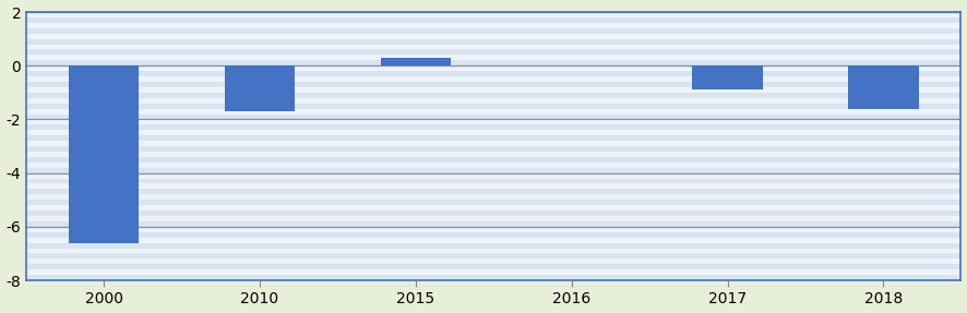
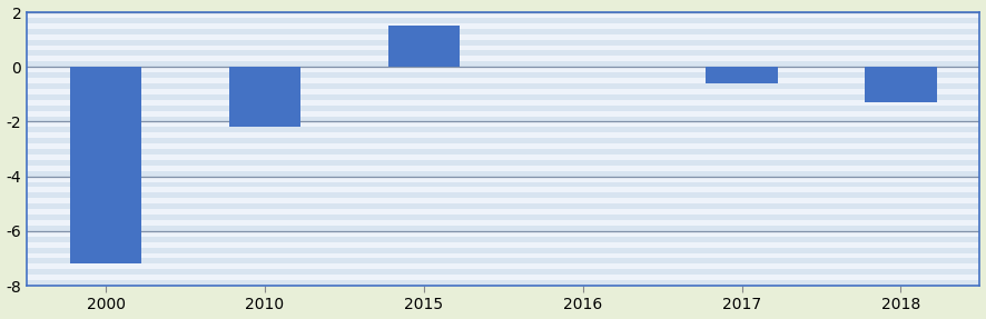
2000: -6.6 -> -7.2
2010: -1.7 -> -2.2
2015: 0.3 -> 1.5
2017: -0.9 -> -0.6
2018: -1.6 -> -1.3
